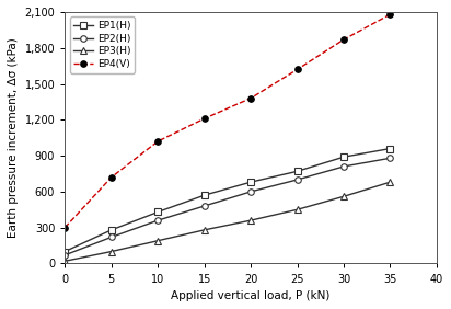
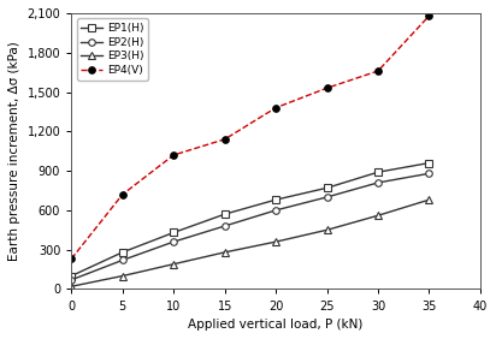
EP4(V)/0: 300 -> 230
EP4(V)/15: 1,210 -> 1,140
EP4(V)/25: 1,620 -> 1,530
EP4(V)/30: 1,870 -> 1,660
